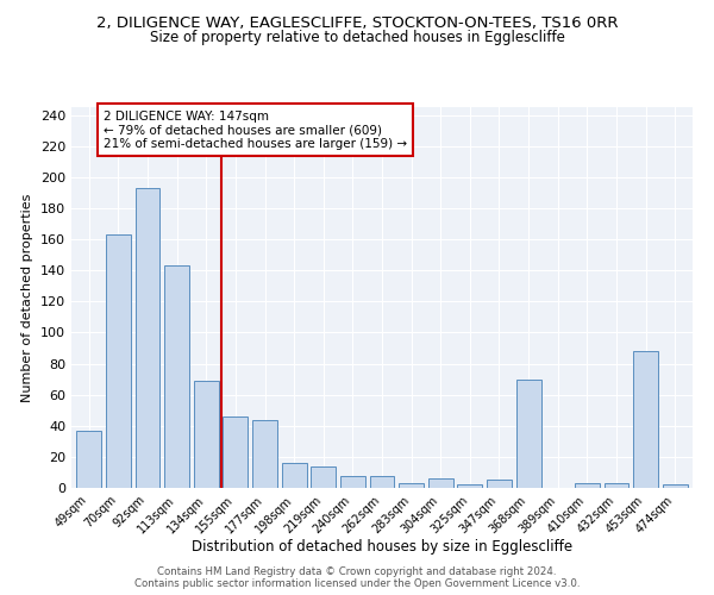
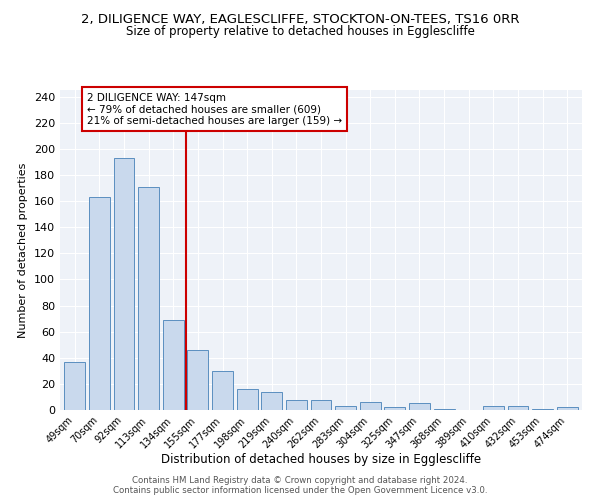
113sqm: 143 -> 171
177sqm: 44 -> 30
368sqm: 70 -> 1
453sqm: 88 -> 1
